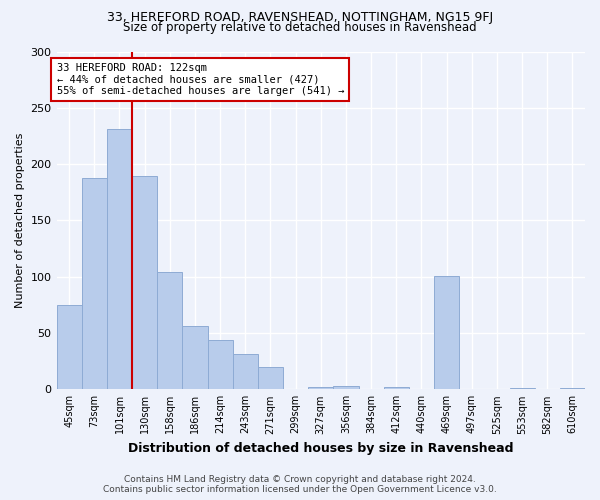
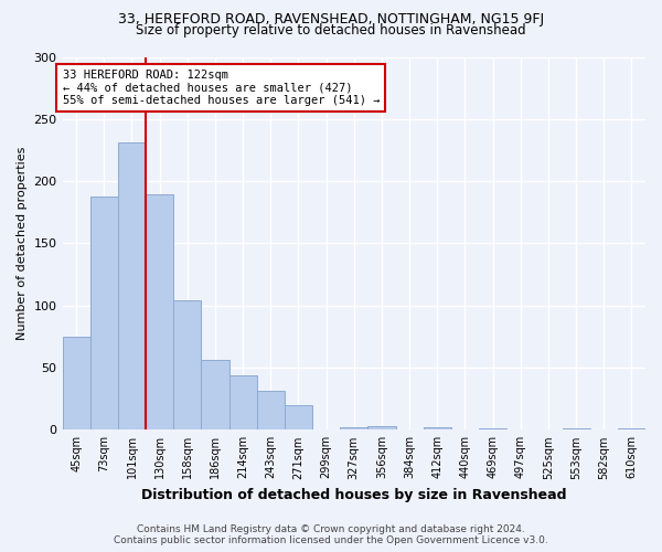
469sqm: 101 -> 1
